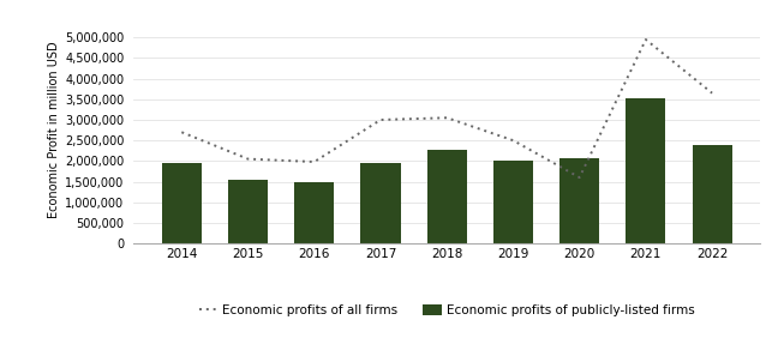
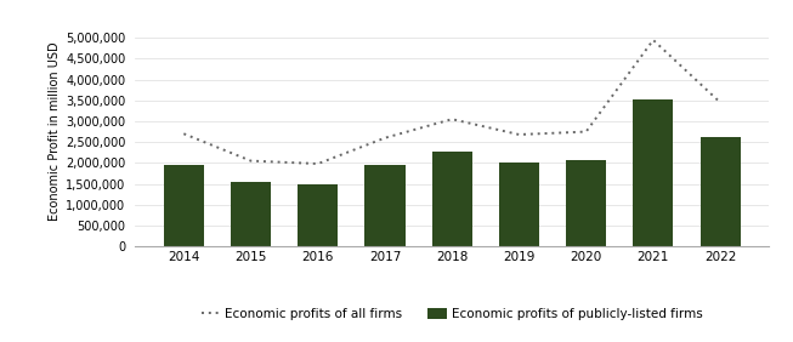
Economic profits of all firms/2017: 3,000,000 -> 2,600,000
Economic profits of all firms/2019: 2,500,000 -> 2,680,000
Economic profits of all firms/2020: 1,600,000 -> 2,750,000
Economic profits of publicly-listed firms/2022: 2,400,000 -> 2,620,000
Economic profits of all firms/2022: 3,650,000 -> 3,450,000
